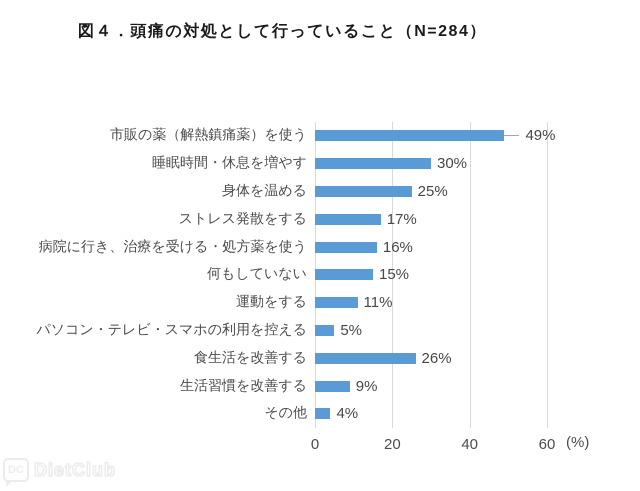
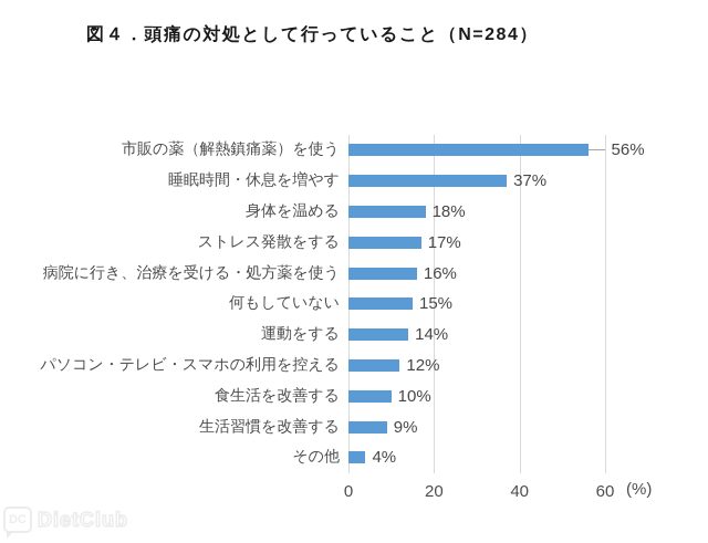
市販の薬（解熱鎮痛薬）を使う: 49% -> 56%
睡眠時間・休息を増やす: 30% -> 37%
身体を温める: 25% -> 18%
運動をする: 11% -> 14%
パソコン・テレビ・スマホの利用を控える: 5% -> 12%
食生活を改善する: 26% -> 10%
